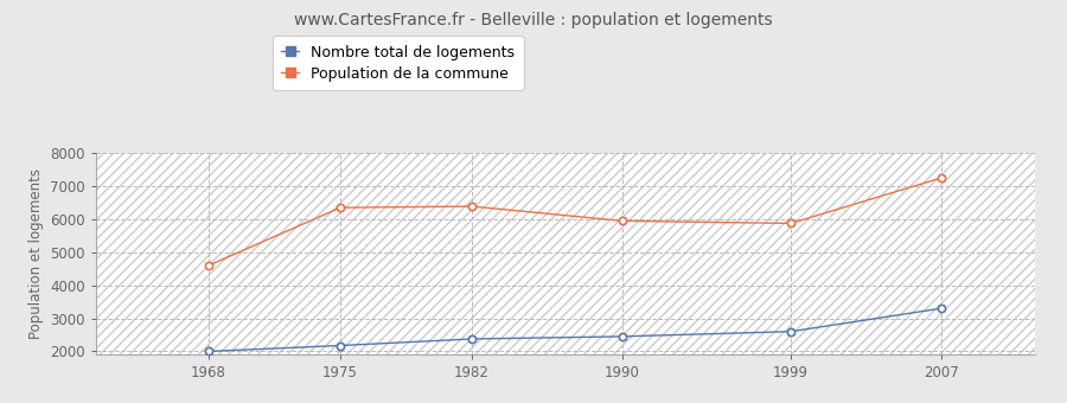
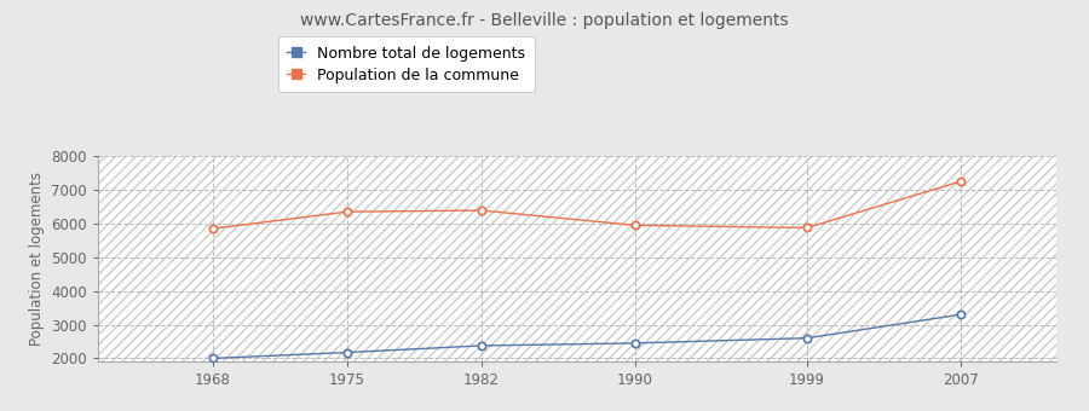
Population de la commune/1968: 4600 -> 5850
